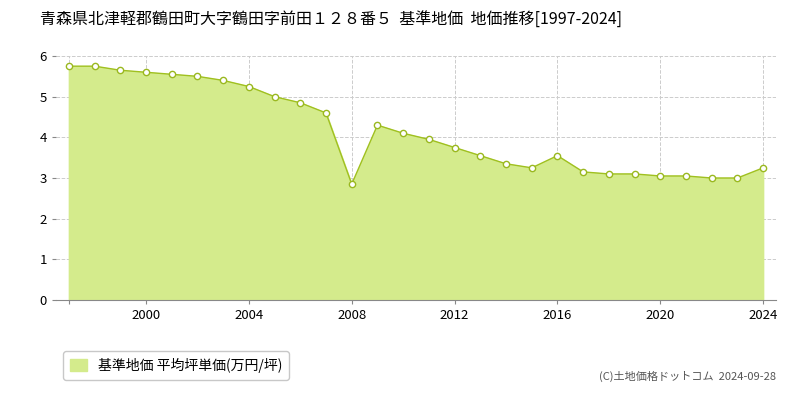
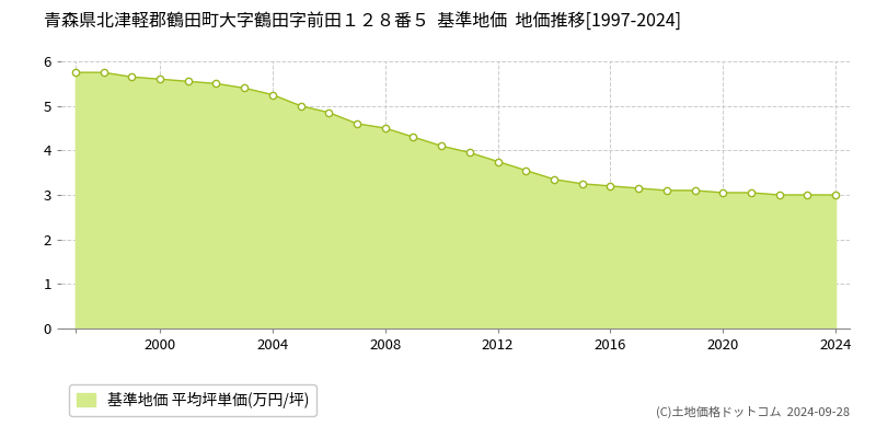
2008: 2.85 -> 4.50
2016: 3.55 -> 3.20
2024: 3.25 -> 3.00
